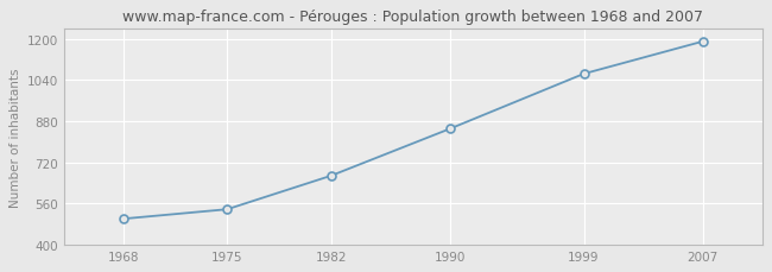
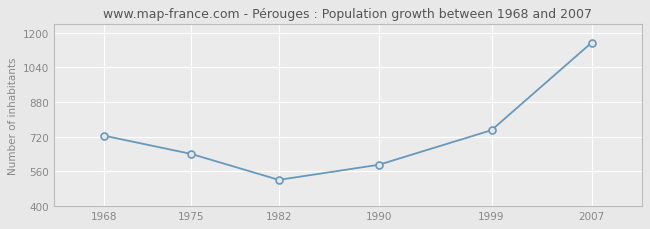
1968: 500 -> 725
1975: 537 -> 640
1982: 668 -> 520
1990: 851 -> 590
1999: 1065 -> 750
2007: 1191 -> 1155
